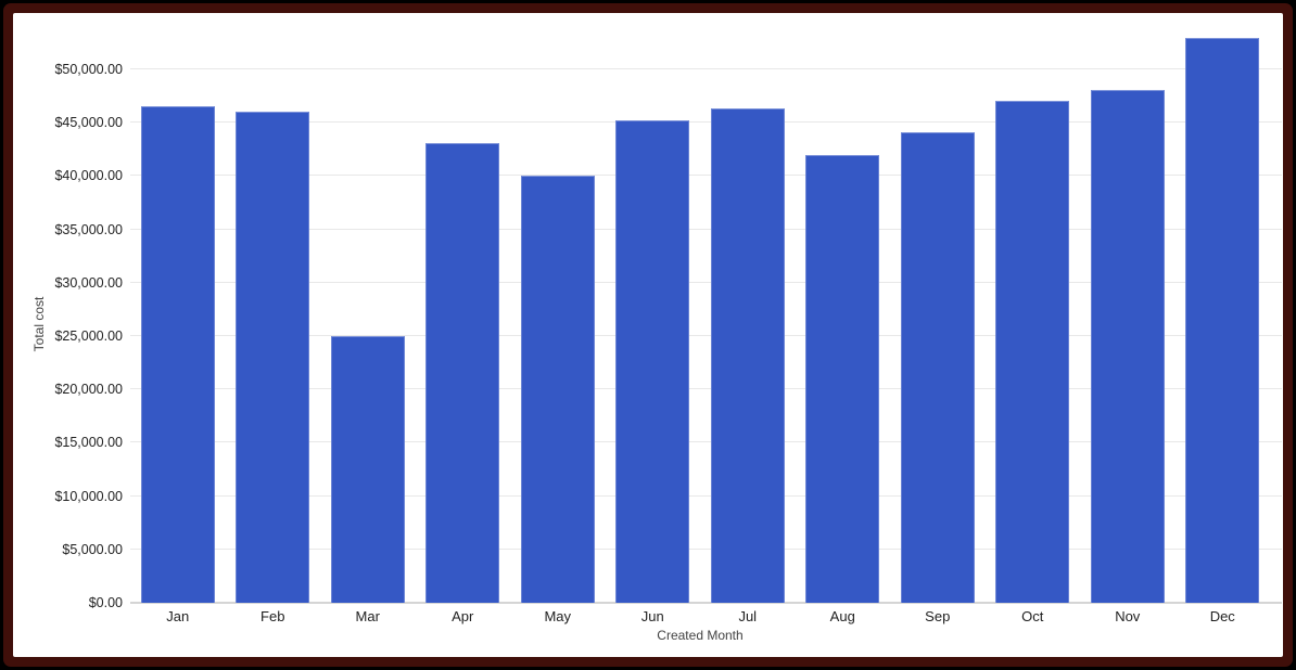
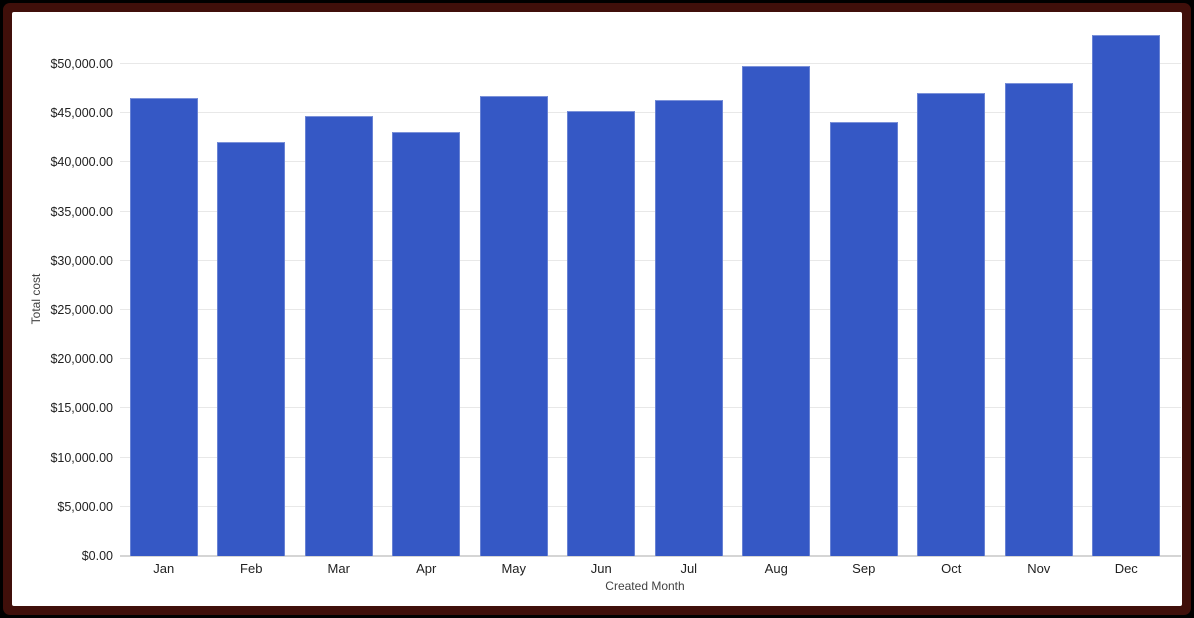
Feb: $46000 -> $42000
Mar: $25000 -> $45000
May: $40000 -> $47000
Aug: $42000 -> $50000
